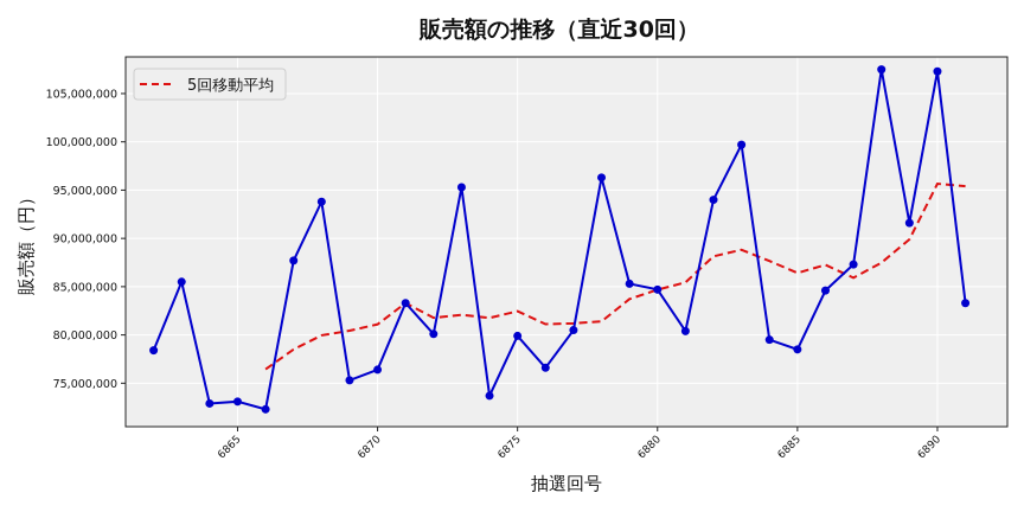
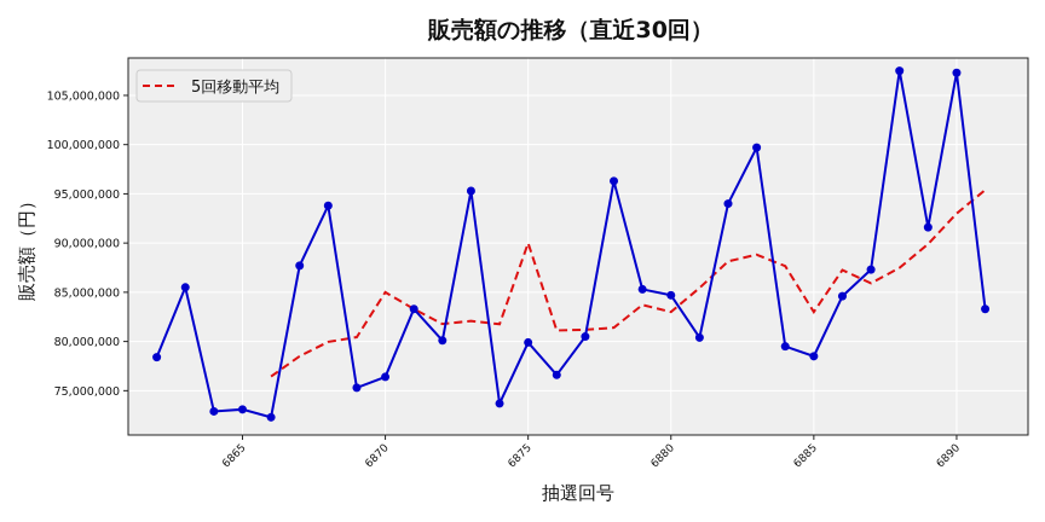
5回移動平均/6870: 81000000 -> 85000000
5回移動平均/6875: 82000000 -> 90000000
5回移動平均/6880: 85000000 -> 83000000
5回移動平均/6885: 86000000 -> 83000000
5回移動平均/6890: 96000000 -> 93000000
